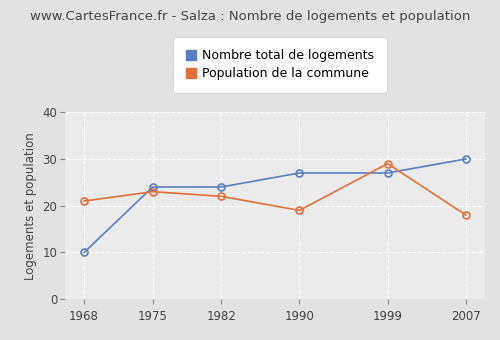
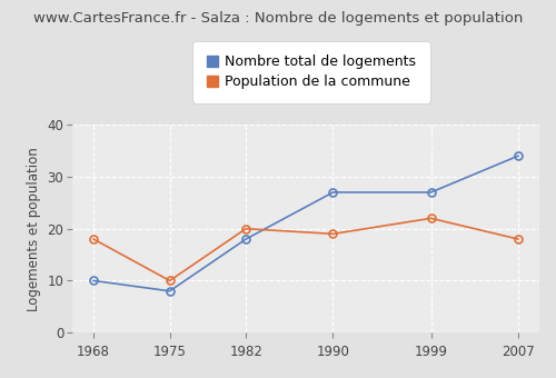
Population de la commune/1968: 21 -> 18
Nombre total de logements/1975: 24 -> 8
Population de la commune/1975: 23 -> 10
Nombre total de logements/1982: 24 -> 18
Population de la commune/1982: 22 -> 20
Population de la commune/1999: 29 -> 22
Nombre total de logements/2007: 30 -> 34
